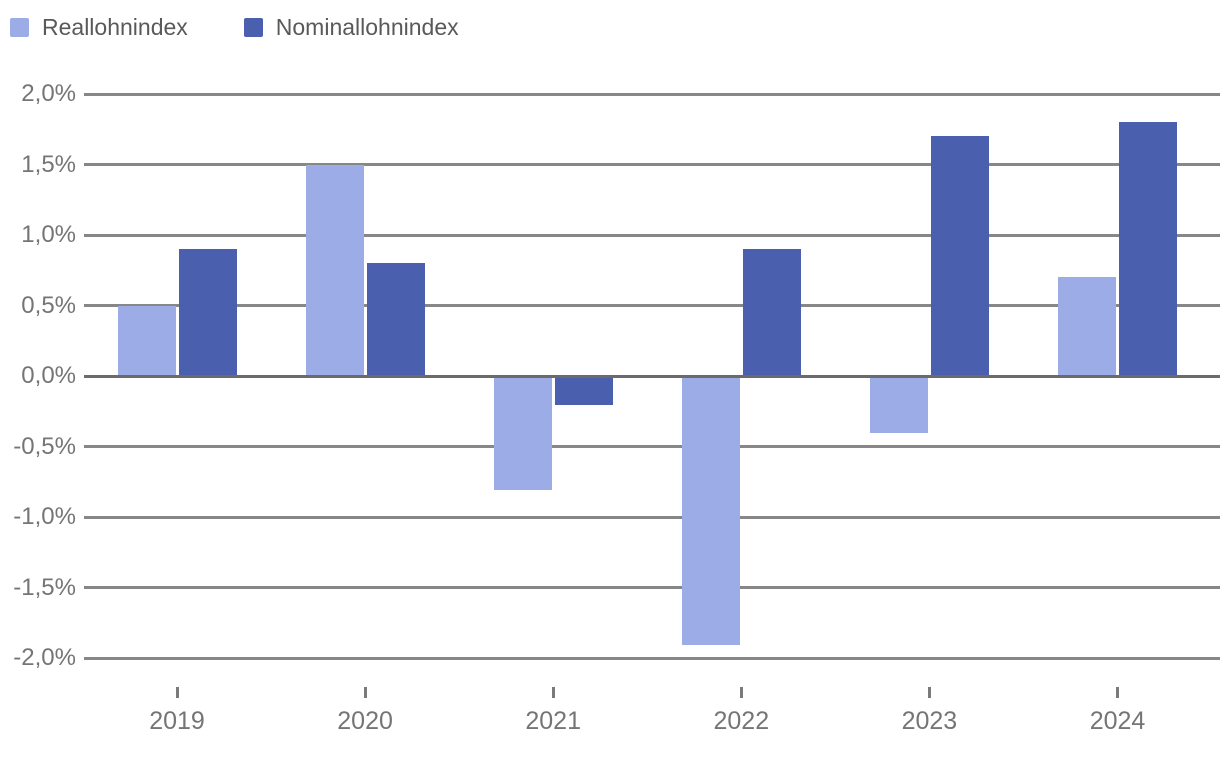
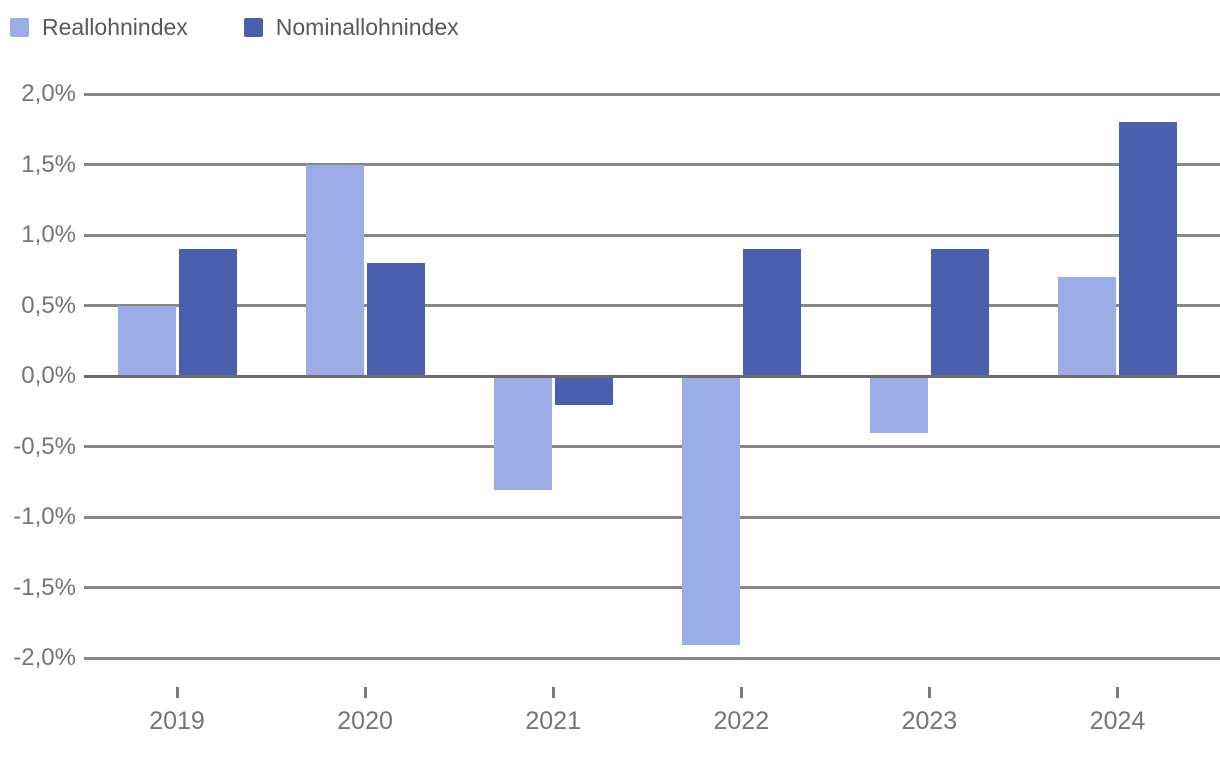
Nominallohnindex/2023: 1,7% -> 0,9%
